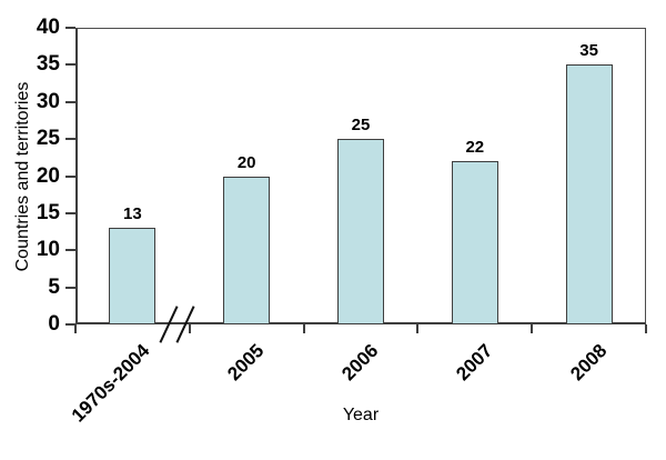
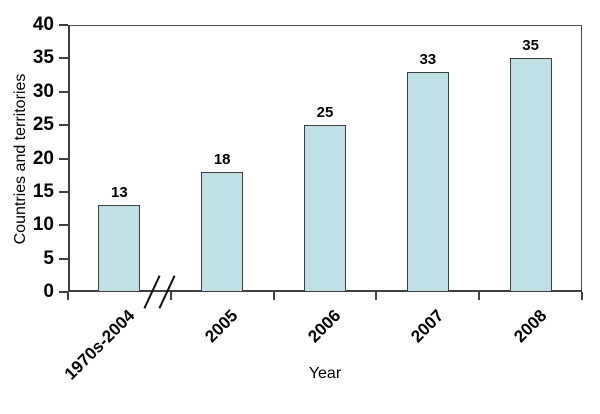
2005: 20 -> 18
2007: 22 -> 33
